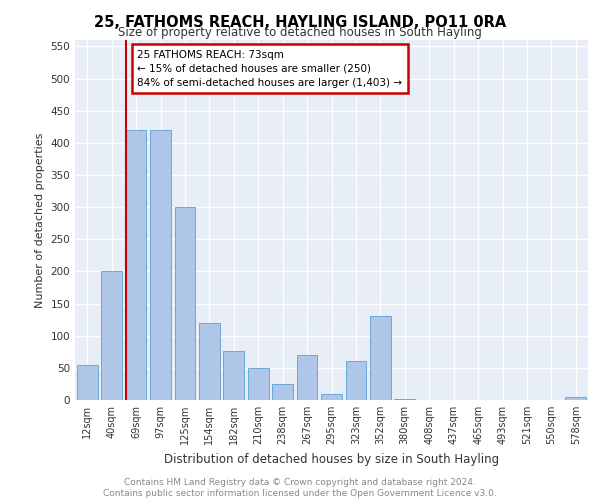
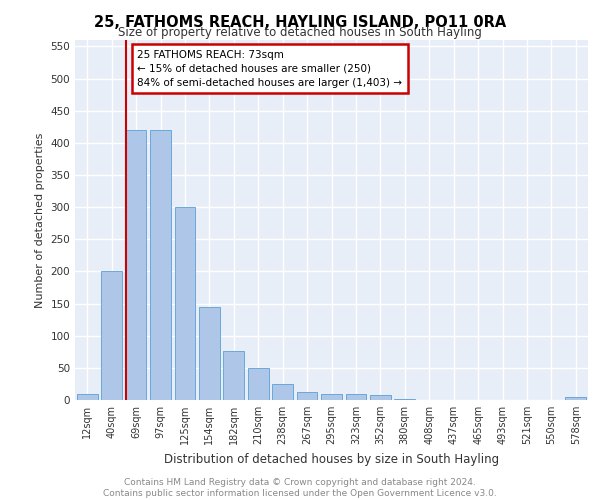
12sqm: 54 -> 10
154sqm: 120 -> 145
267sqm: 70 -> 13
323sqm: 60 -> 10
352sqm: 130 -> 8
